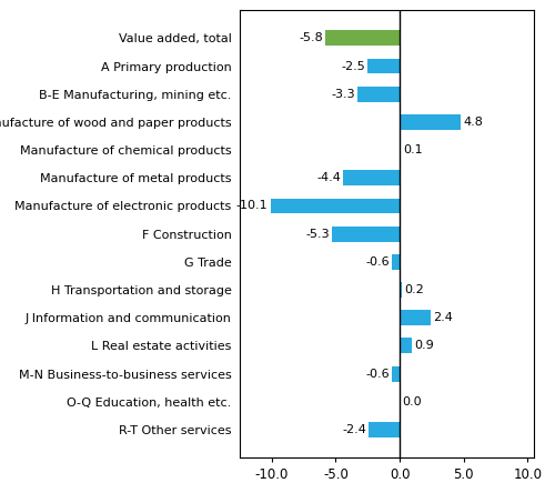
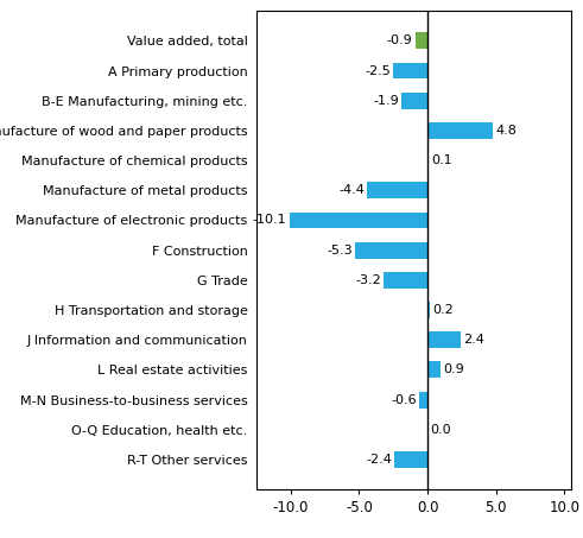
Value added, total: -5.8 -> -0.9
B-E Manufacturing, mining etc.: -3.3 -> -1.9
G Trade: -0.6 -> -3.2
